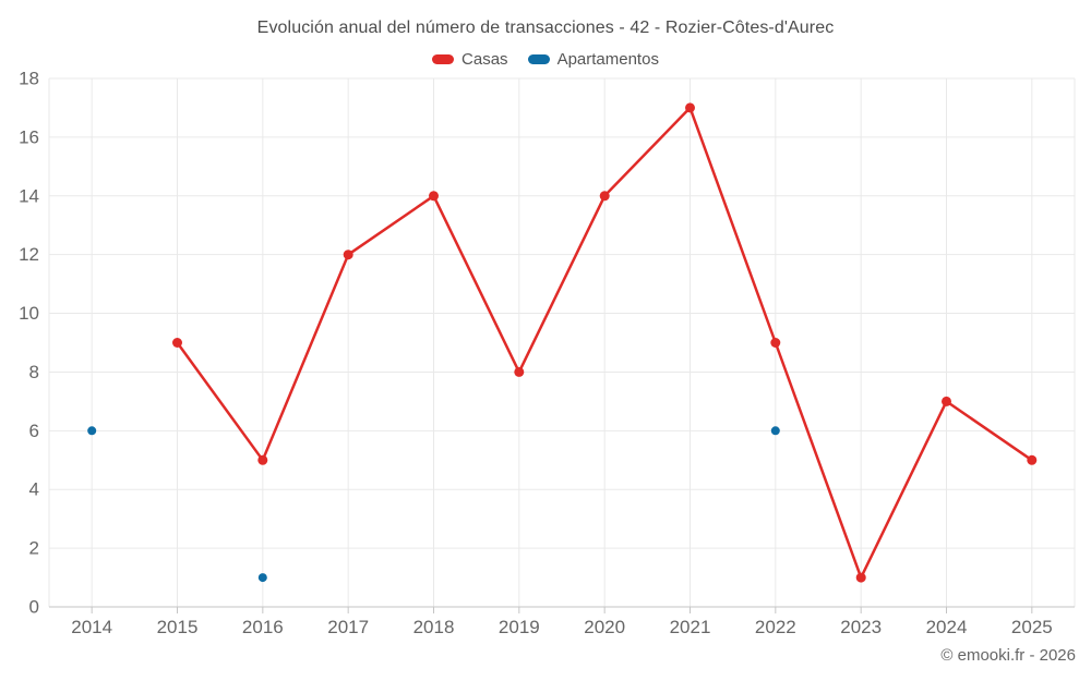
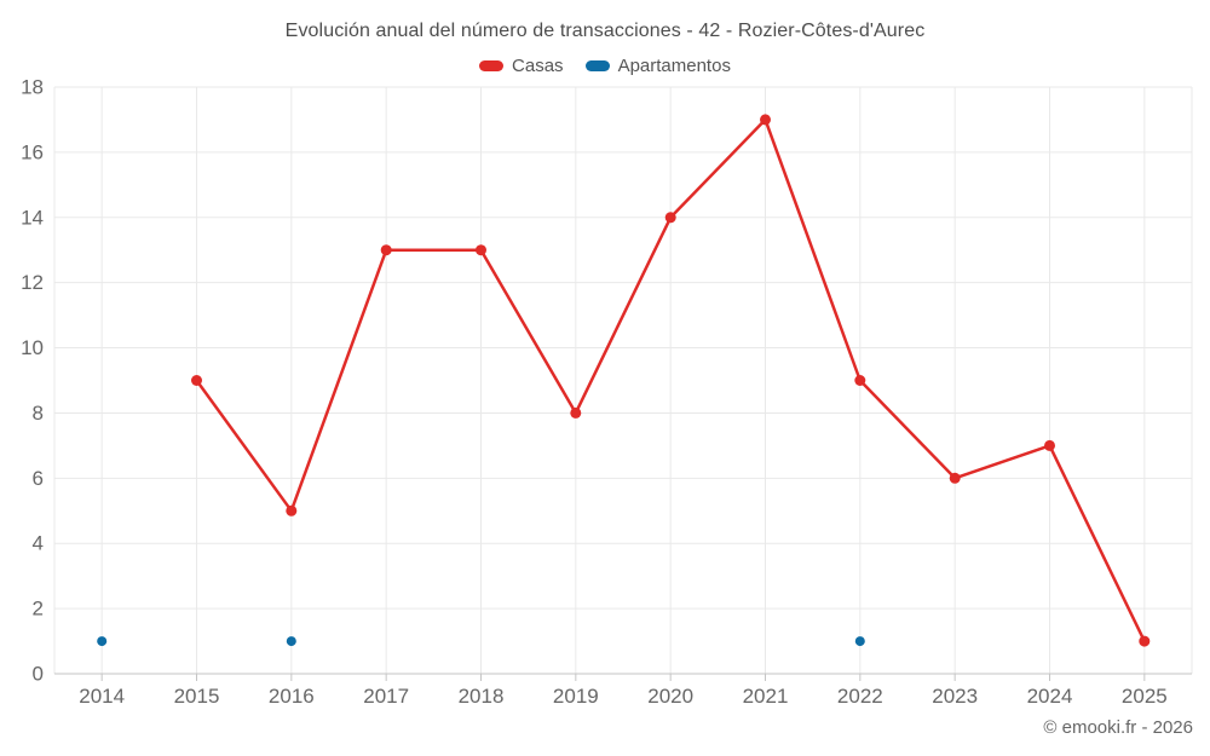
Apartamentos/2014: 6 -> 1
Casas/2017: 12 -> 13
Casas/2018: 14 -> 13
Apartamentos/2022: 6 -> 1
Casas/2023: 1 -> 6
Casas/2025: 5 -> 1
